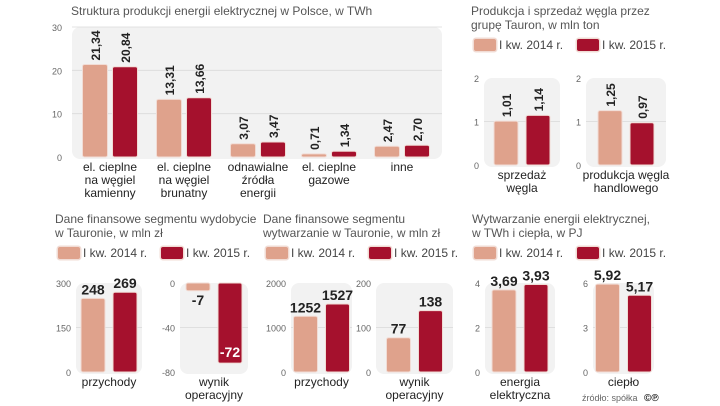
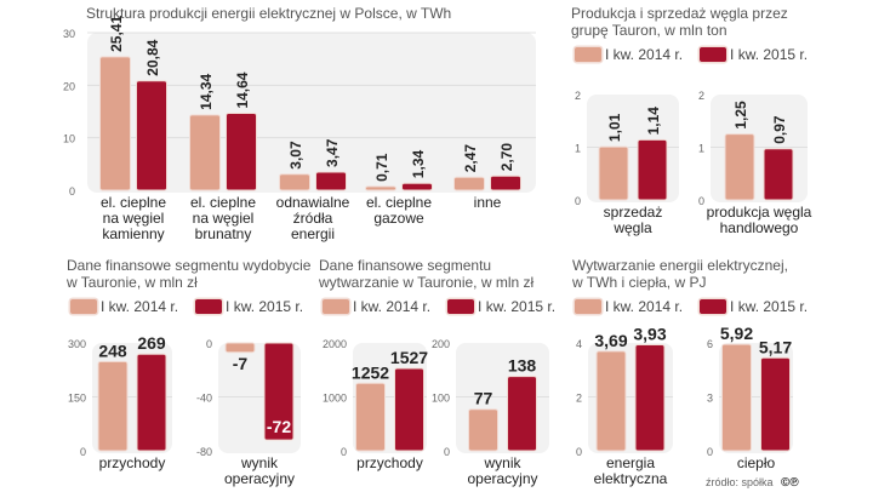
Struktura produkcji energii elektrycznej w Polsce, w TWh/I kw. 2014/el. cieplne na węgiel kamienny: 21,34 -> 25,41
Struktura produkcji energii elektrycznej w Polsce, w TWh/I kw. 2014/el. cieplne na węgiel brunatny: 13,31 -> 14,34
Struktura produkcji energii elektrycznej w Polsce, w TWh/I kw. 2015/el. cieplne na węgiel brunatny: 13,66 -> 14,64
